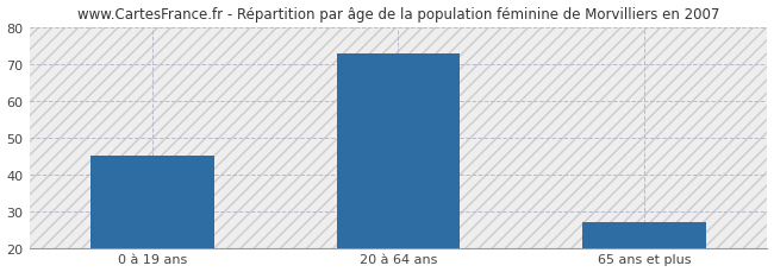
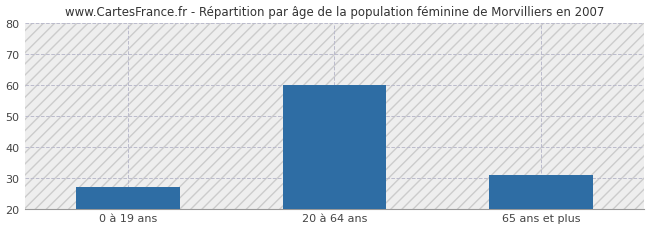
0 à 19 ans: 45 -> 27
20 à 64 ans: 73 -> 60
65 ans et plus: 27 -> 31
